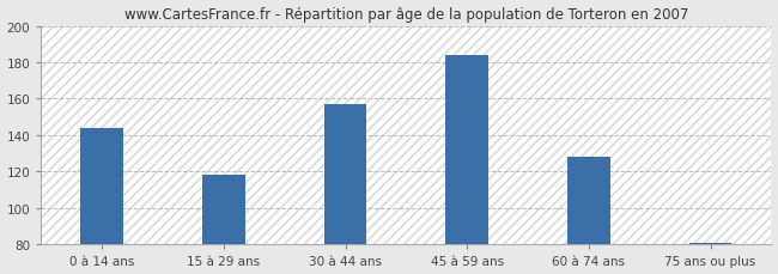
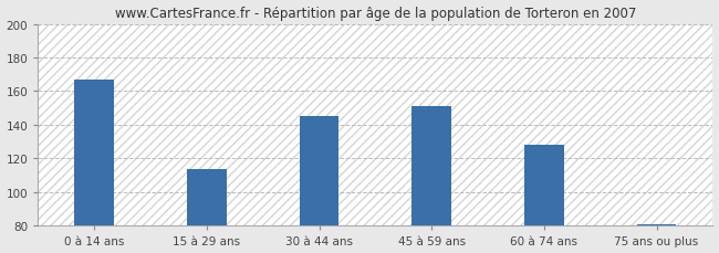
0 à 14 ans: 144 -> 167
15 à 29 ans: 118 -> 114
30 à 44 ans: 157 -> 145
45 à 59 ans: 184 -> 151
